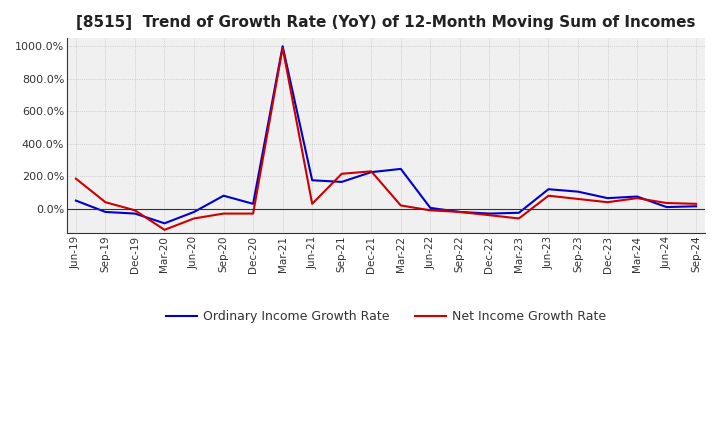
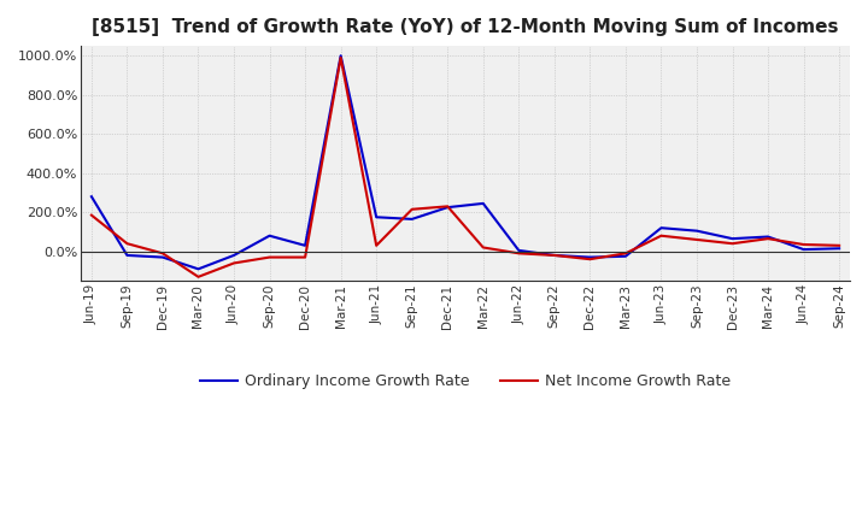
Ordinary Income Growth Rate/Jun-19: 50% -> 280%
Net Income Growth Rate/Mar-23: -60% -> -10%
